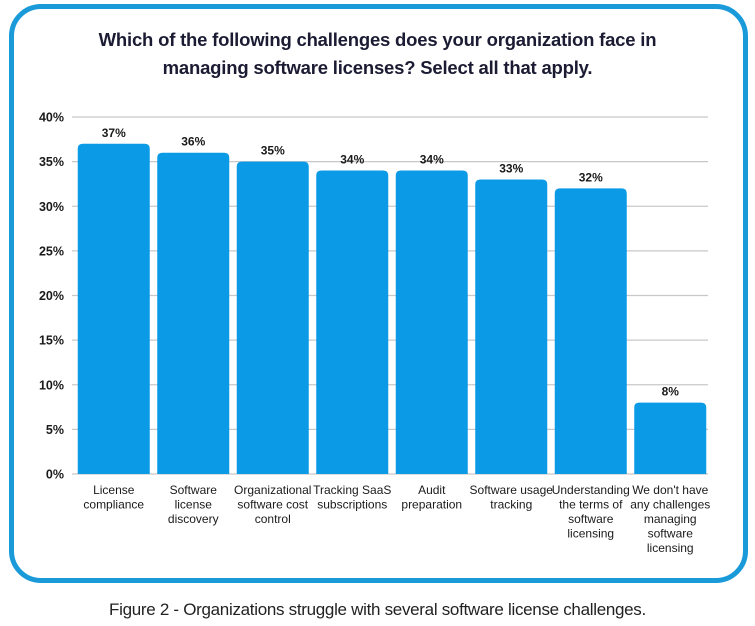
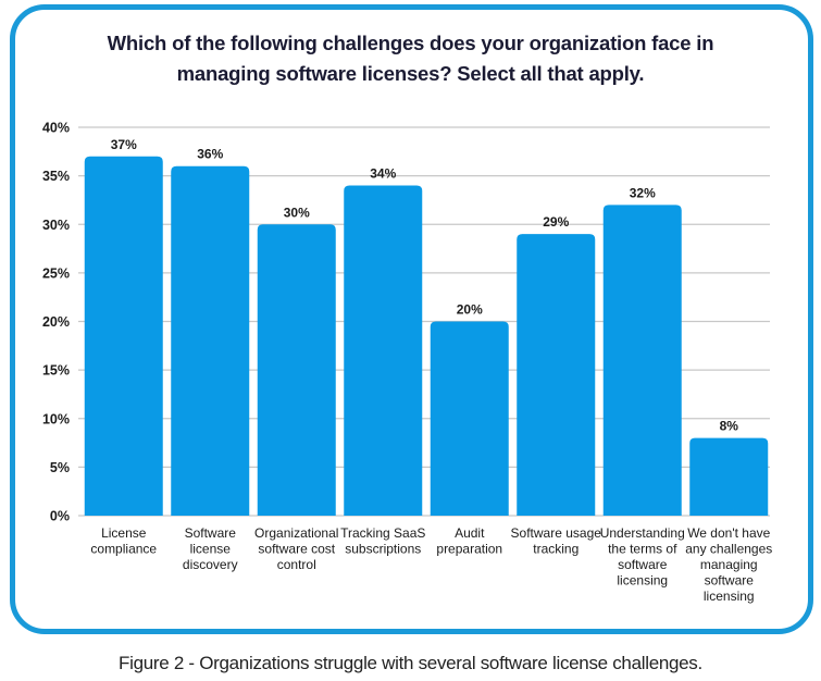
Organizational software cost control: 35% -> 30%
Audit preparation: 34% -> 20%
Software usage tracking: 33% -> 29%
